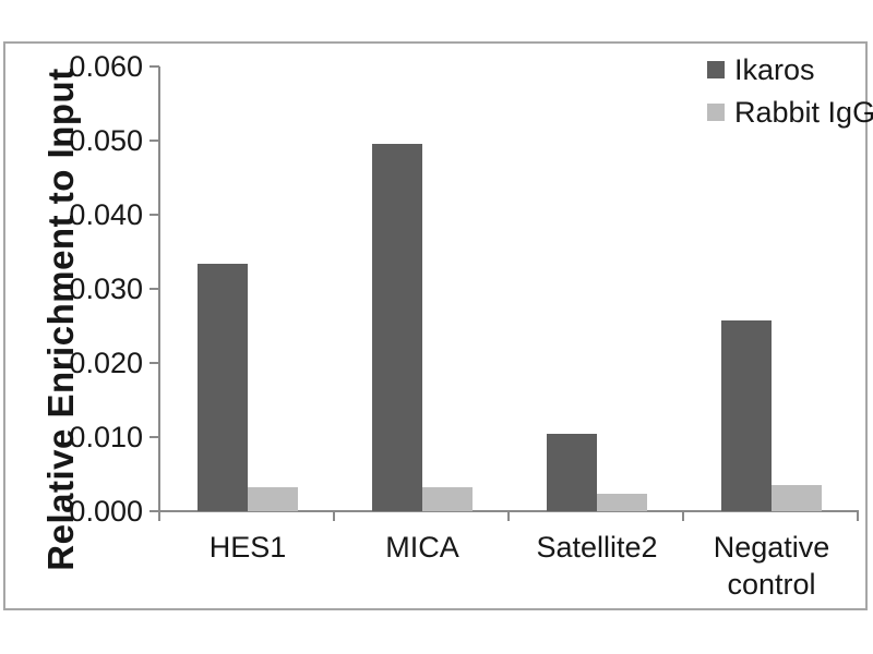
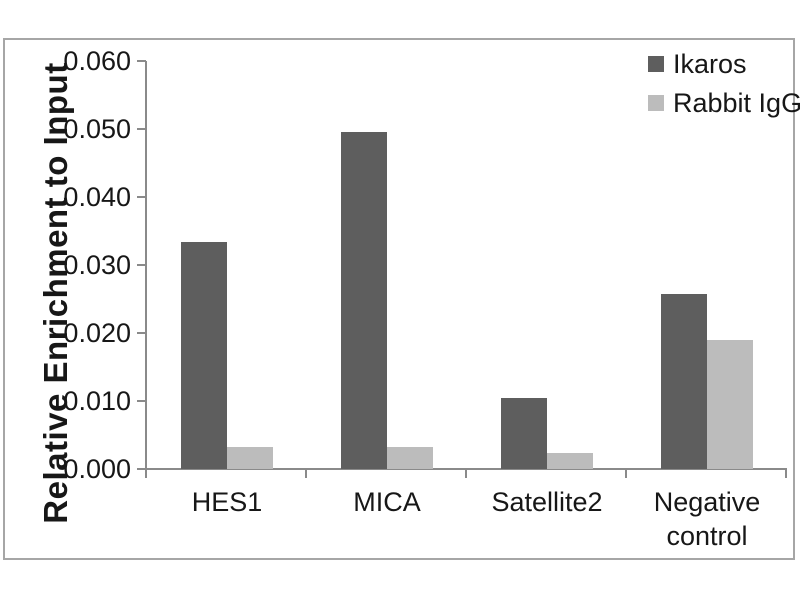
Rabbit IgG/Negative control: 0.004 -> 0.019
